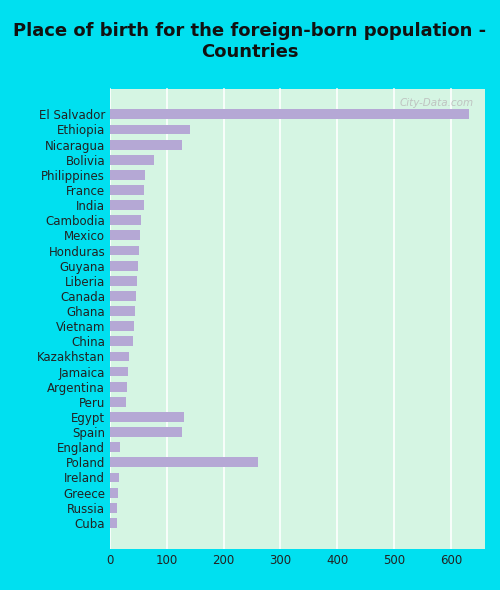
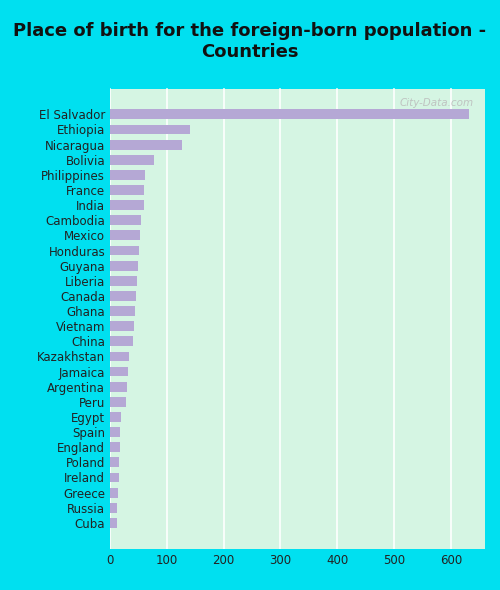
Egypt: 130 -> 20
Spain: 126 -> 18
Poland: 260 -> 16
